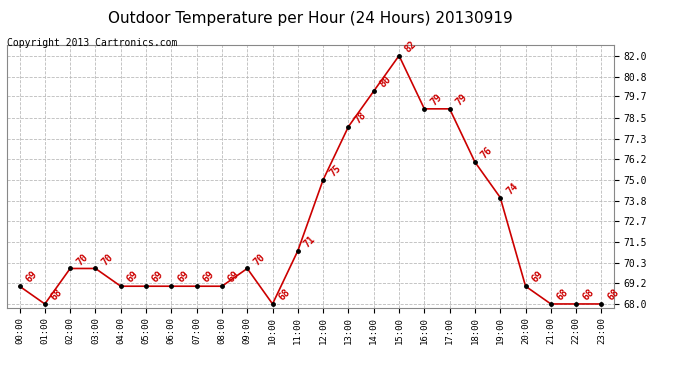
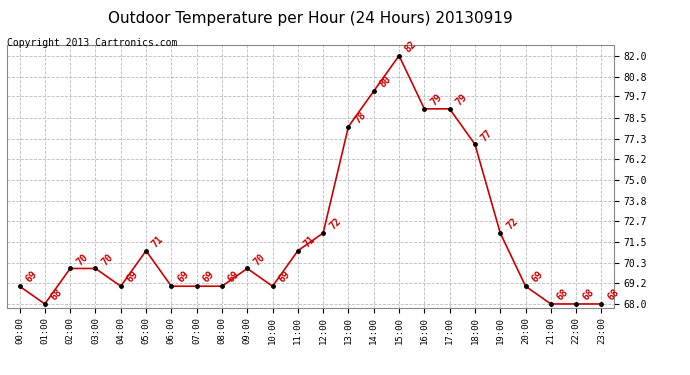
05:00: 69 -> 71
10:00: 68 -> 69
12:00: 75 -> 72
18:00: 76 -> 77
19:00: 74 -> 72
